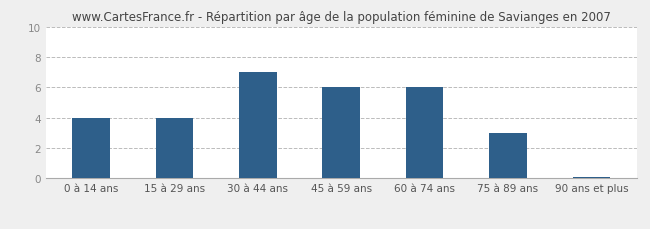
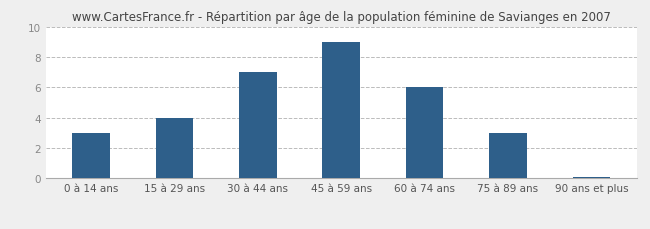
0 à 14 ans: 4.0 -> 3.0
45 à 59 ans: 6.0 -> 9.0
